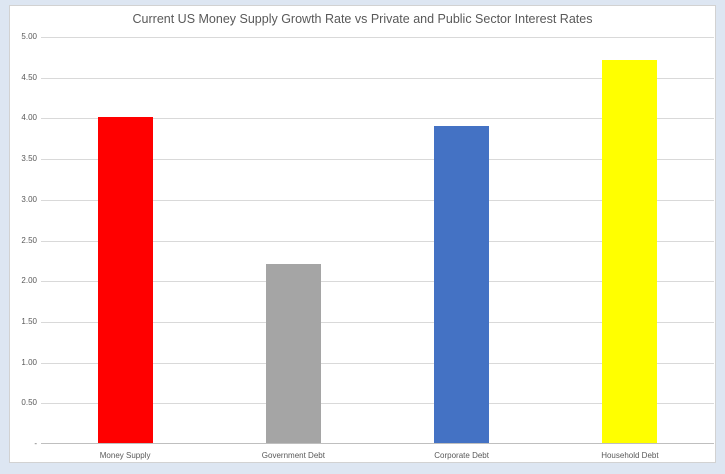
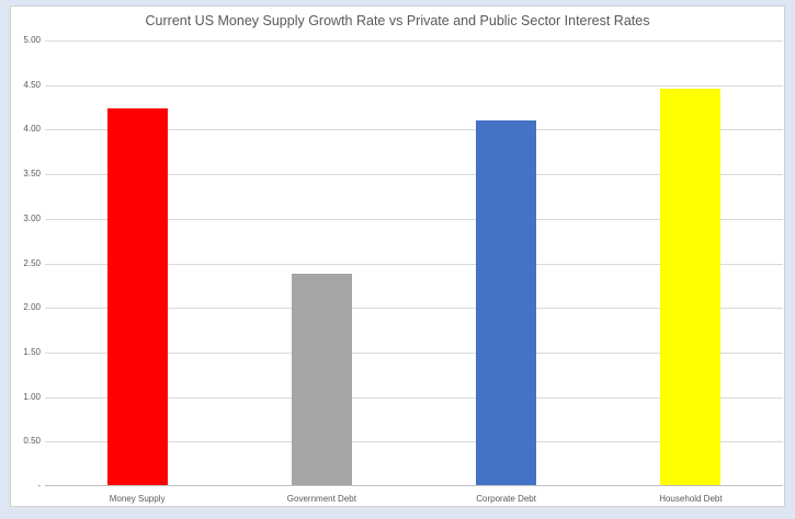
Money Supply: 4.0 -> 4.2
Government Debt: 2.2 -> 2.4
Corporate Debt: 3.9 -> 4.1
Household Debt: 4.7 -> 4.5
